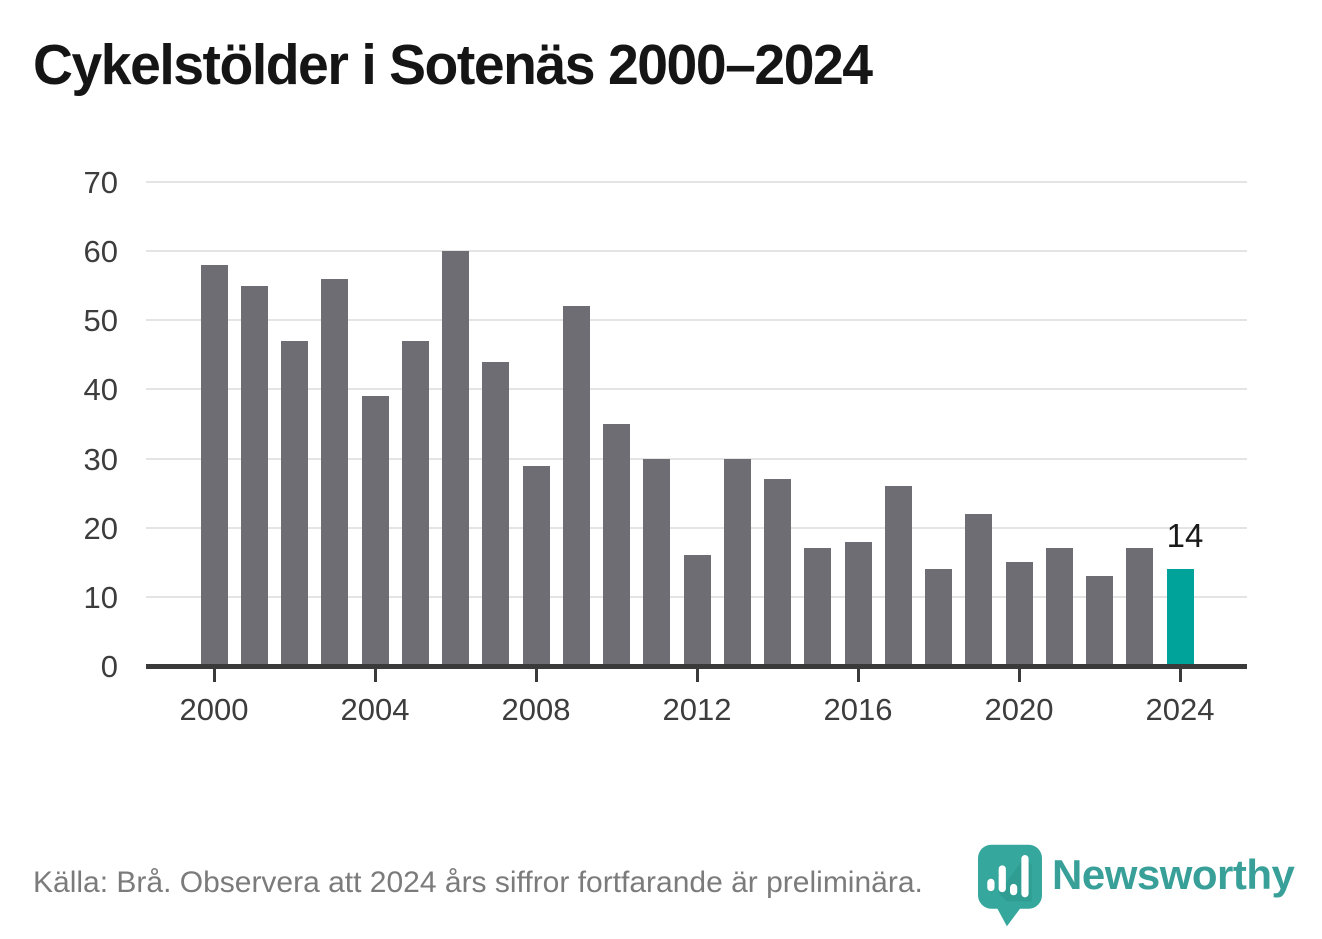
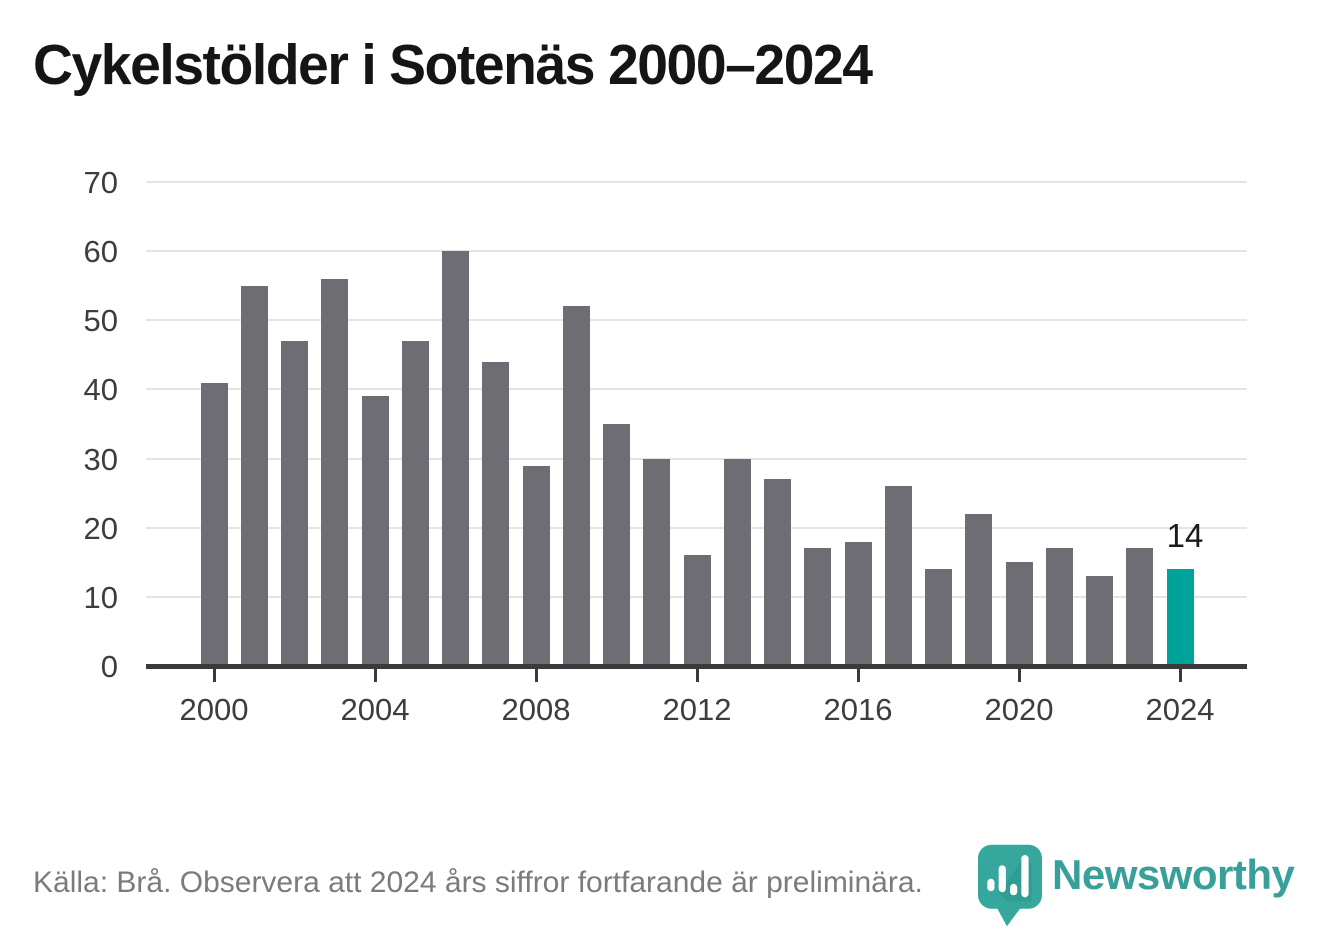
2000: 58 -> 41
